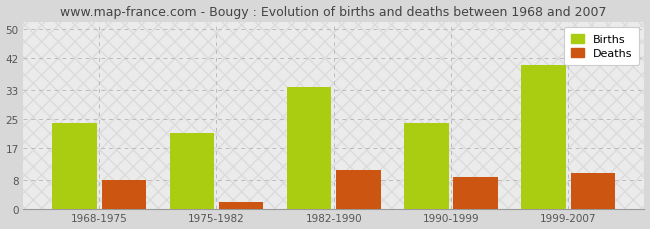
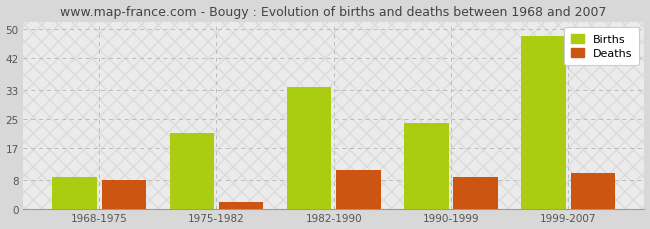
Births/1968-1975: 24 -> 9
Births/1999-2007: 40 -> 48
